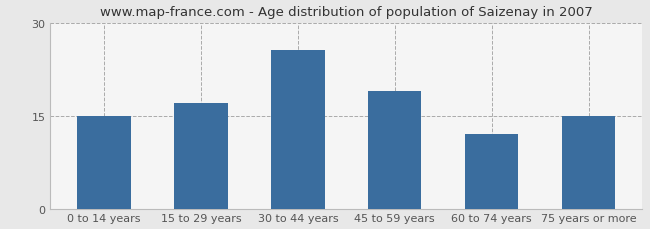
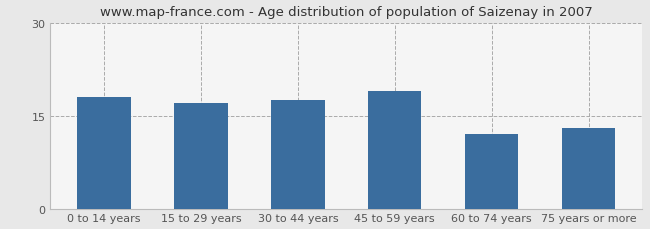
0 to 14 years: 15.0 -> 18.0
30 to 44 years: 25.6 -> 17.5
75 years or more: 15.0 -> 13.0
